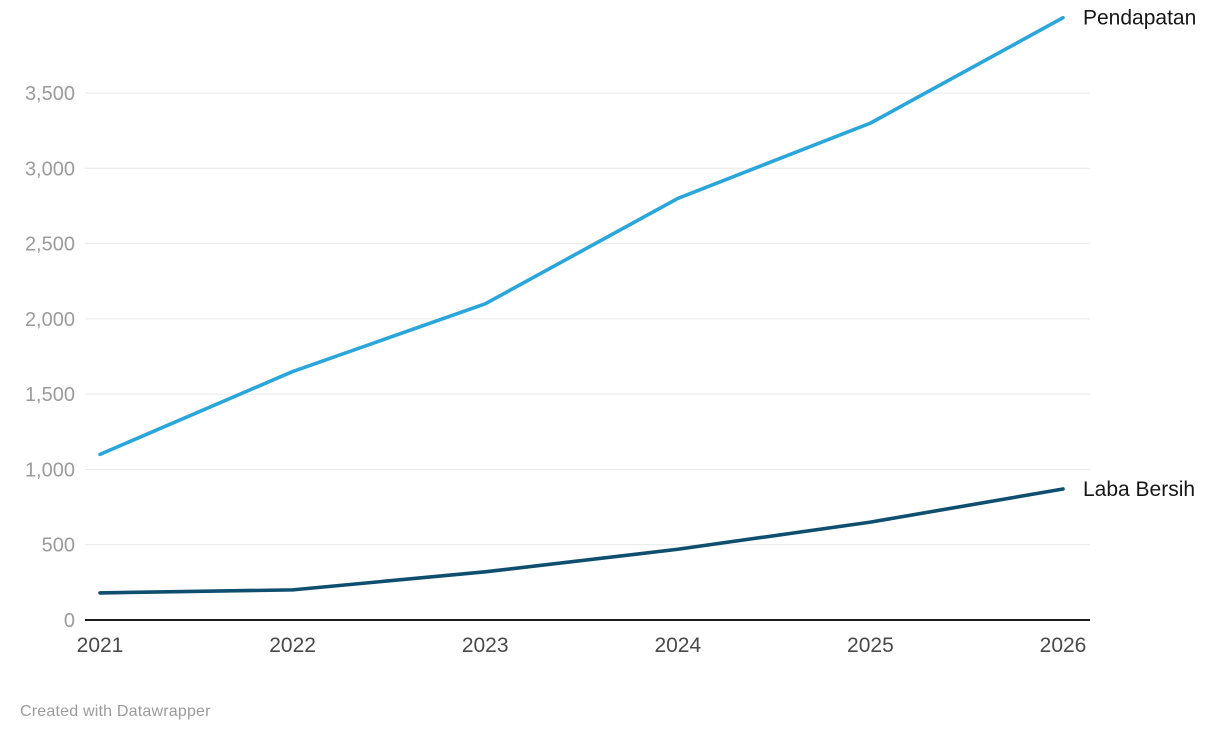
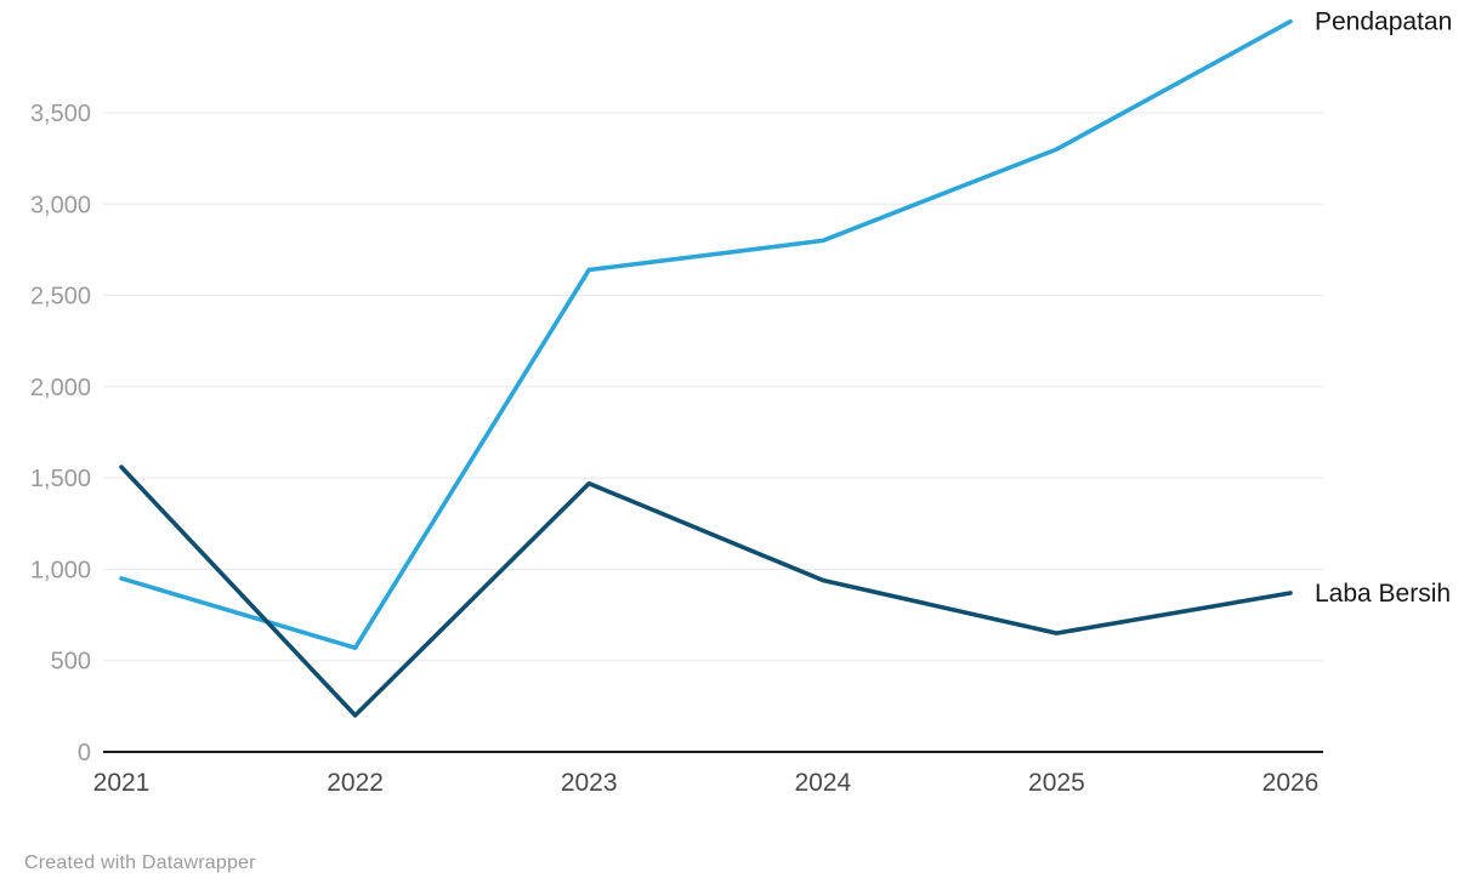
Pendapatan/2021: 1100 -> 950
Laba Bersih/2021: 180 -> 1560
Pendapatan/2022: 1650 -> 570
Pendapatan/2023: 2100 -> 2640
Laba Bersih/2023: 320 -> 1470
Laba Bersih/2024: 470 -> 940
